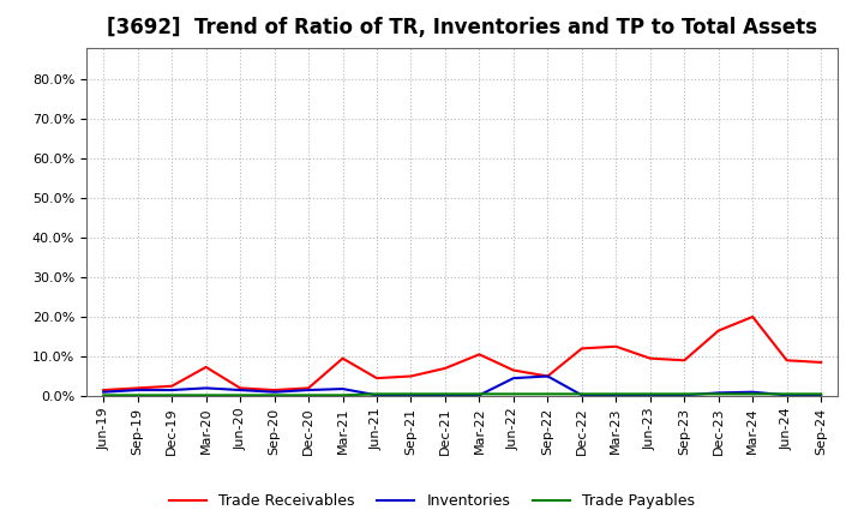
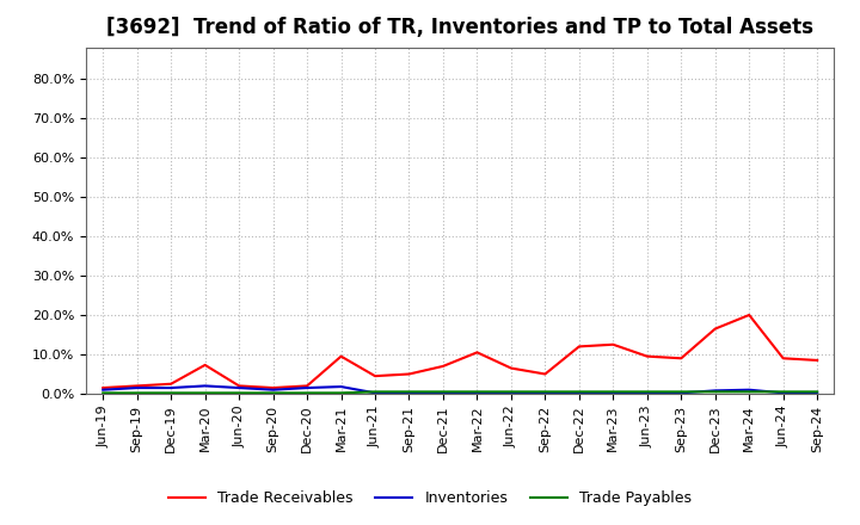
Inventories/Jun-22: 4.5% -> 0.2%
Inventories/Sep-22: 5.0% -> 0.2%
